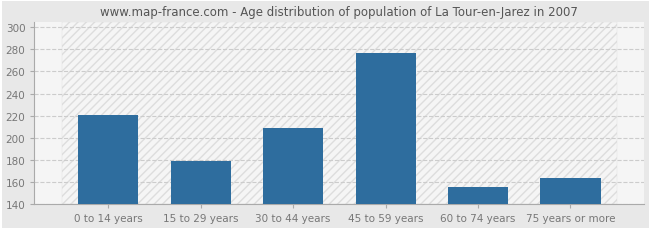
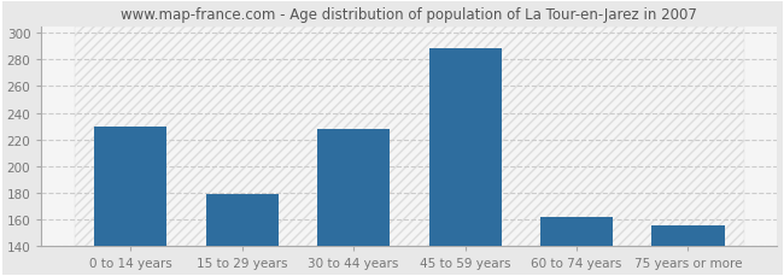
0 to 14 years: 221 -> 230
30 to 44 years: 209 -> 228
45 to 59 years: 277 -> 288
60 to 74 years: 156 -> 162
75 years or more: 164 -> 156
